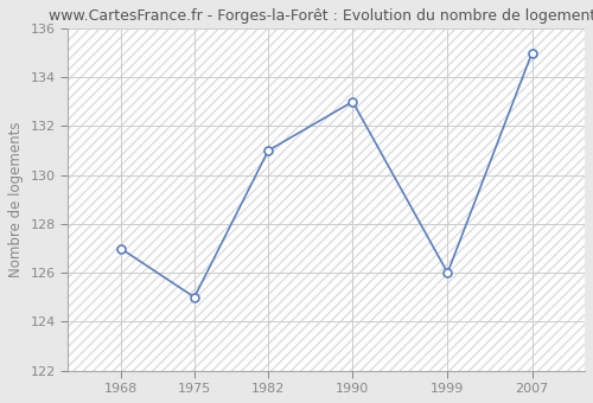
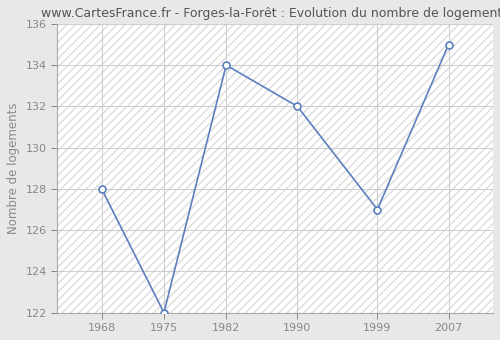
1968: 127 -> 128
1975: 125 -> 122
1982: 131 -> 134
1990: 133 -> 132
1999: 126 -> 127
